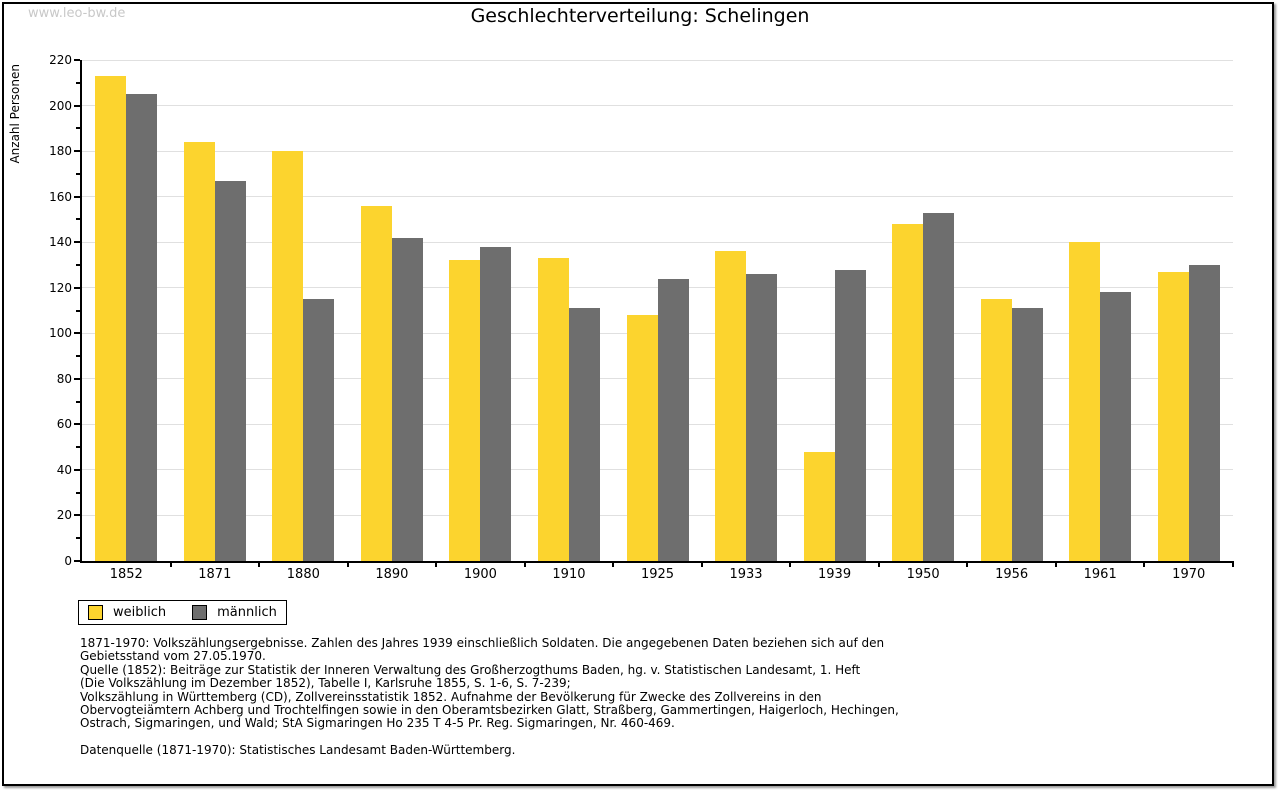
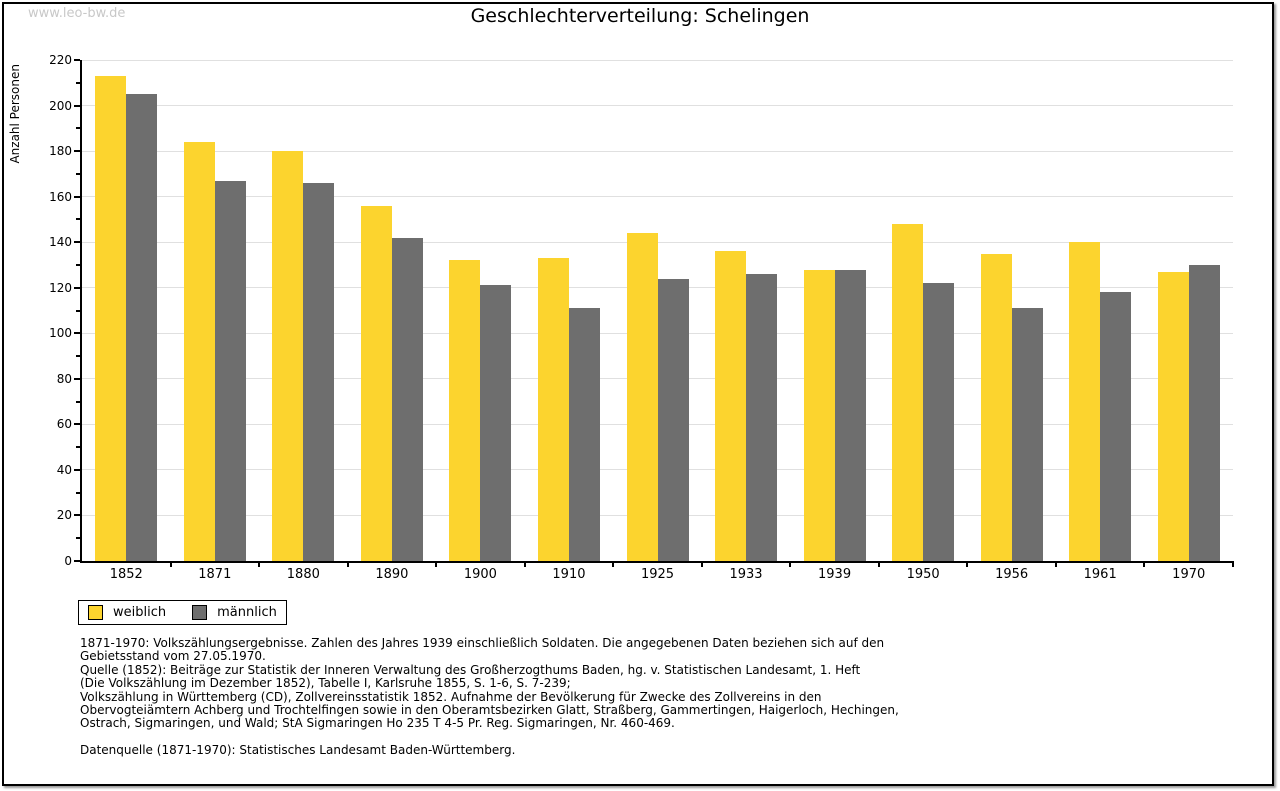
männlich/1880: 115 -> 166
männlich/1900: 138 -> 121
weiblich/1925: 108 -> 144
weiblich/1939: 48 -> 128
männlich/1950: 153 -> 122
weiblich/1956: 115 -> 135
